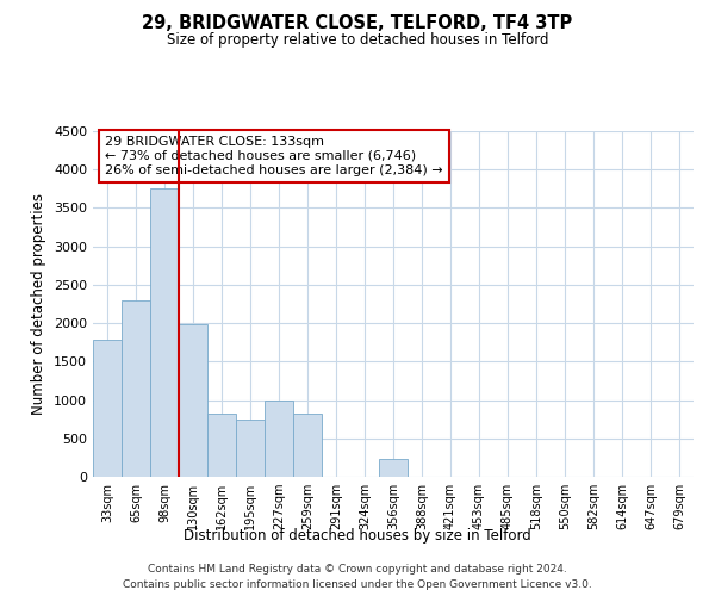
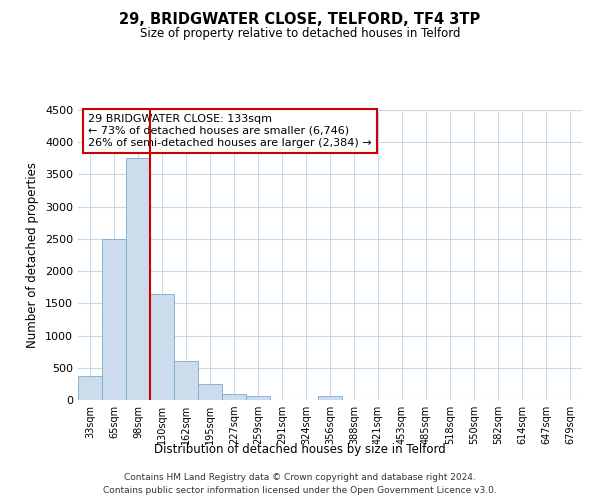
33sqm: 1780 -> 380
65sqm: 2300 -> 2500
130sqm: 1980 -> 1650
162sqm: 820 -> 600
195sqm: 740 -> 240
227sqm: 1000 -> 90
259sqm: 820 -> 60
356sqm: 240 -> 60
